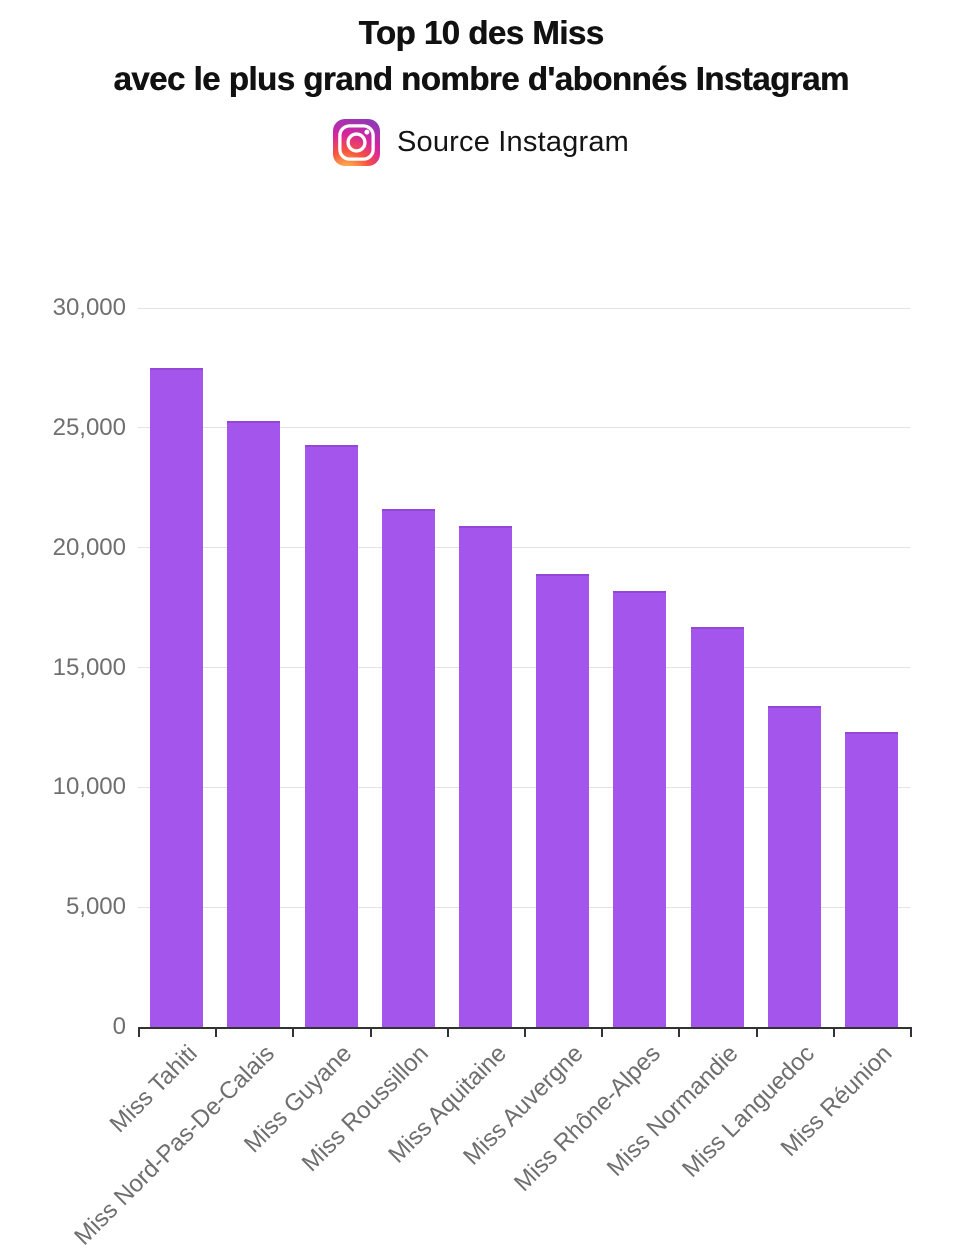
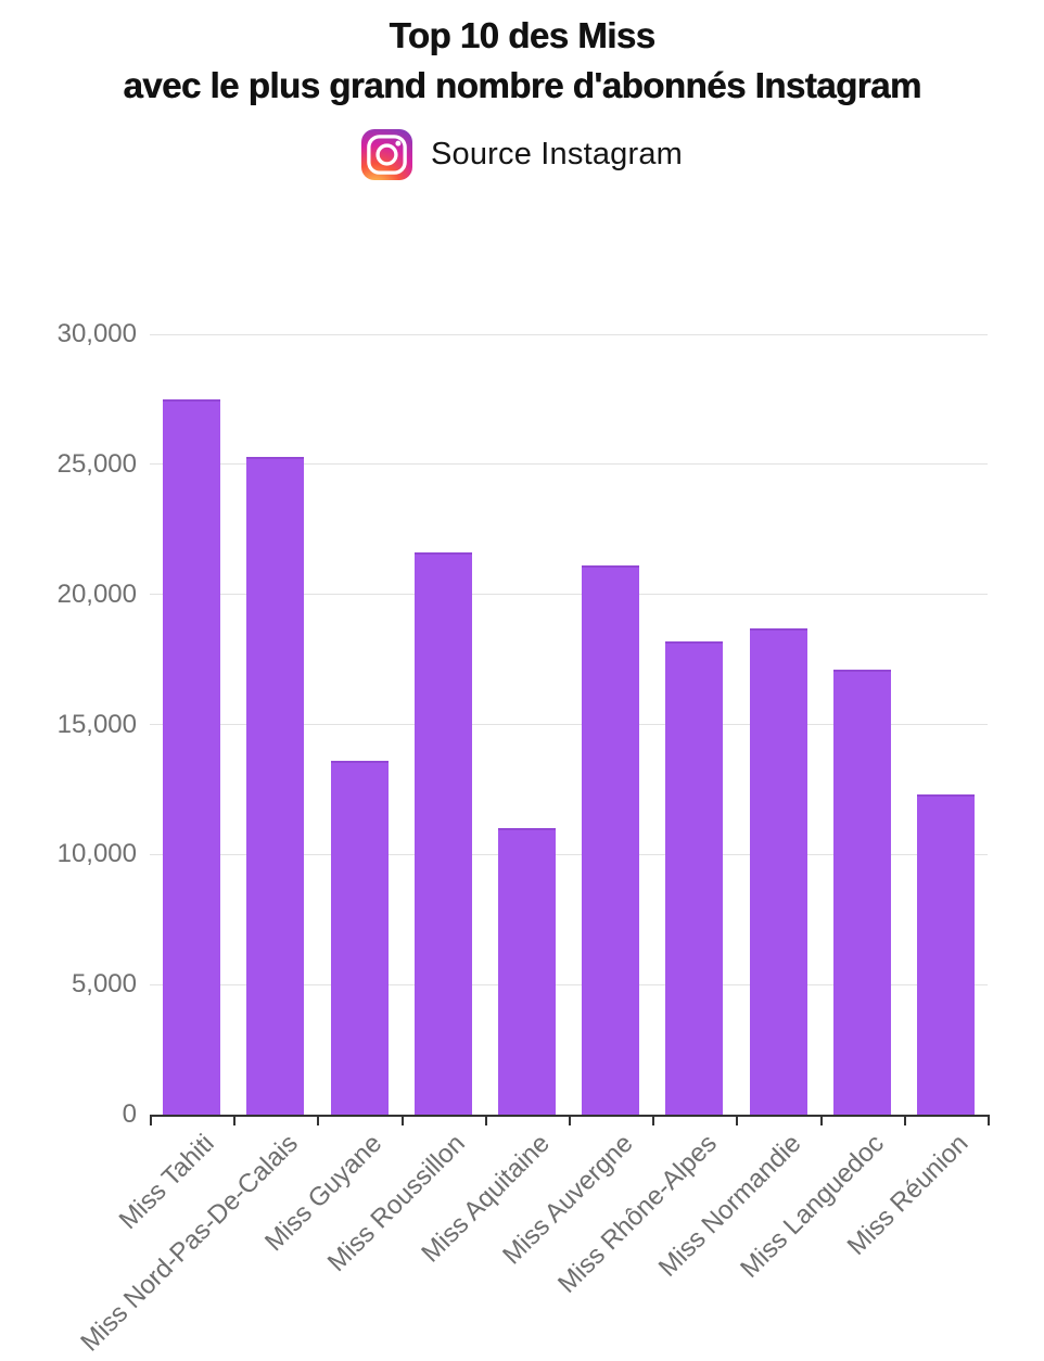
Miss Guyane: 24300 -> 13600
Miss Aquitaine: 20900 -> 11000
Miss Auvergne: 18900 -> 21100
Miss Normandie: 16700 -> 18700
Miss Languedoc: 13400 -> 17100
